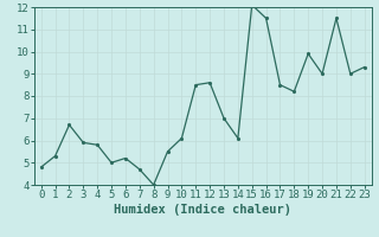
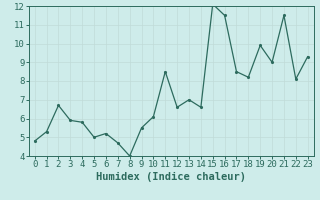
12: 8.6 -> 6.6
14: 6.1 -> 6.6
22: 9.0 -> 8.1
